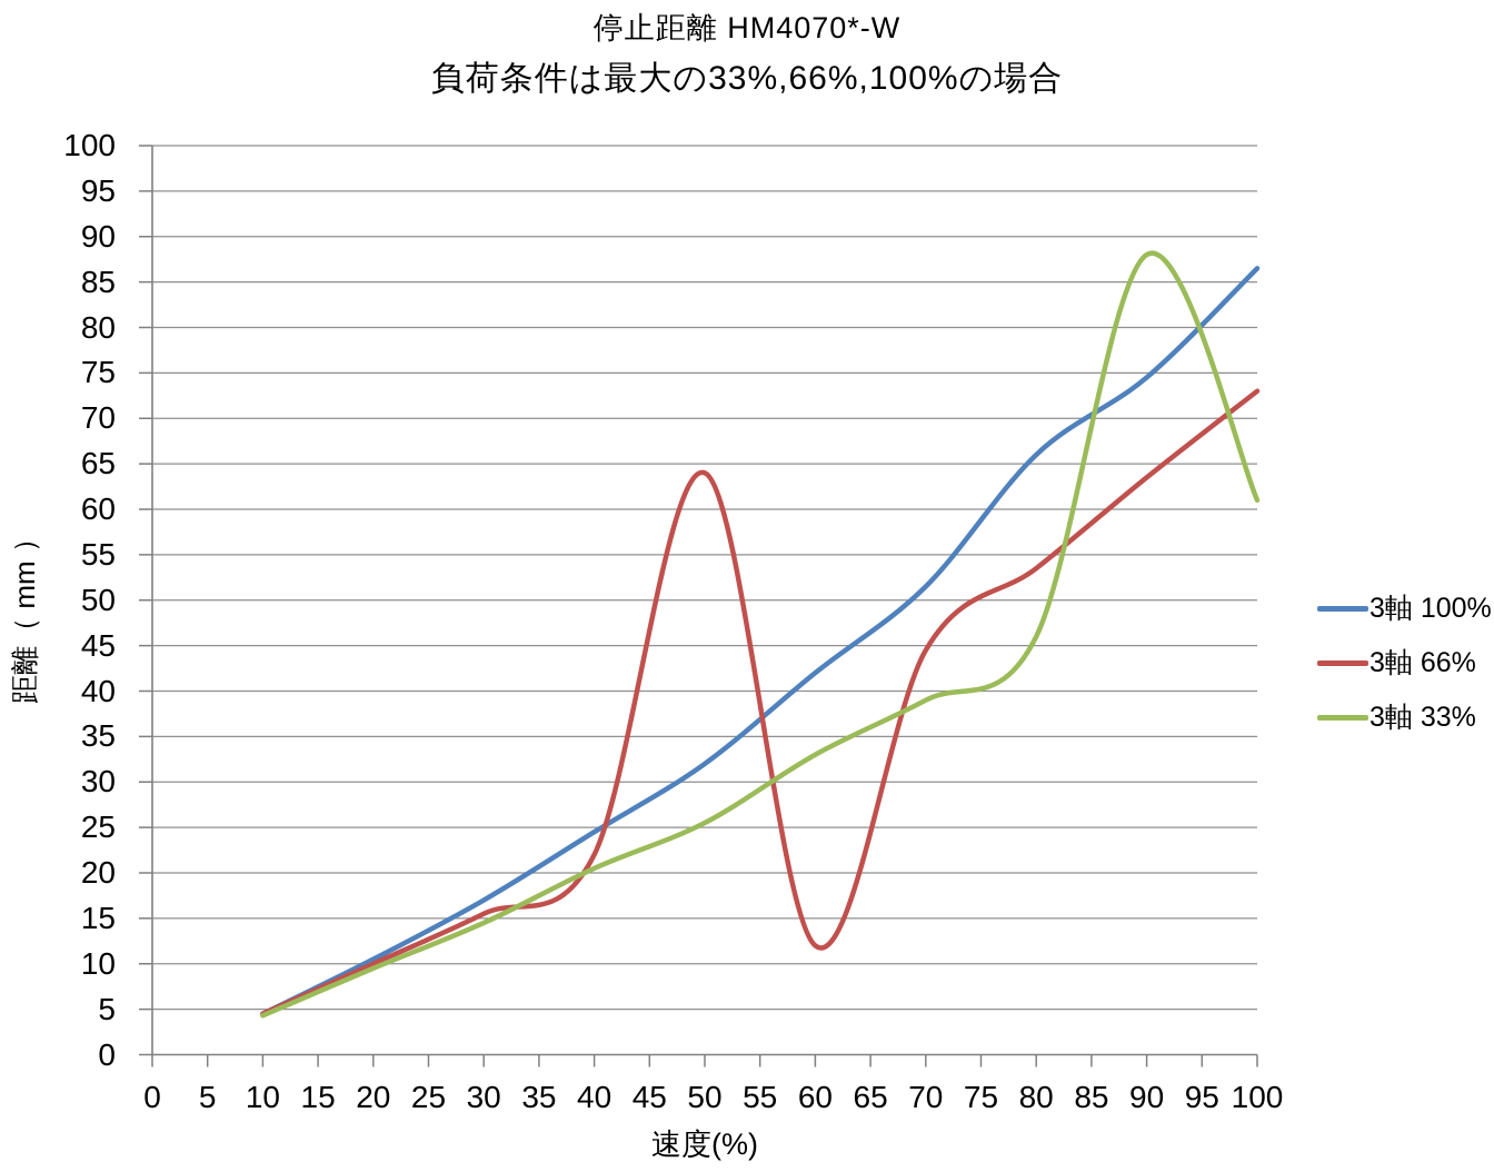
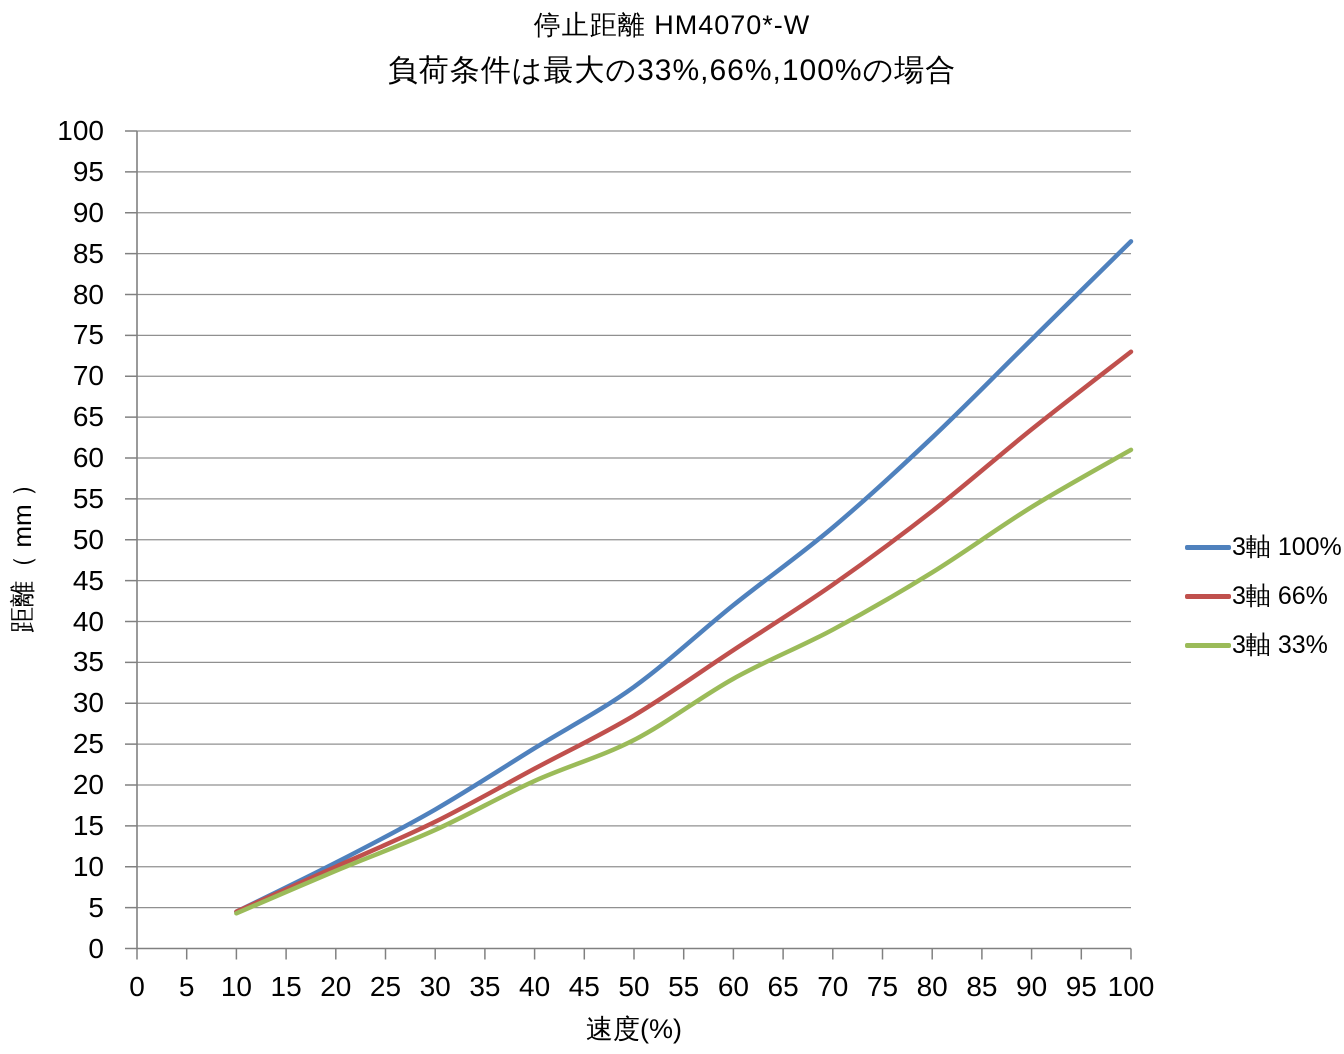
3軸 66%/50: 64 -> 28
3軸 66%/60: 12 -> 36
3軸 100%/80: 66 -> 62
3軸 33%/90: 88 -> 54
